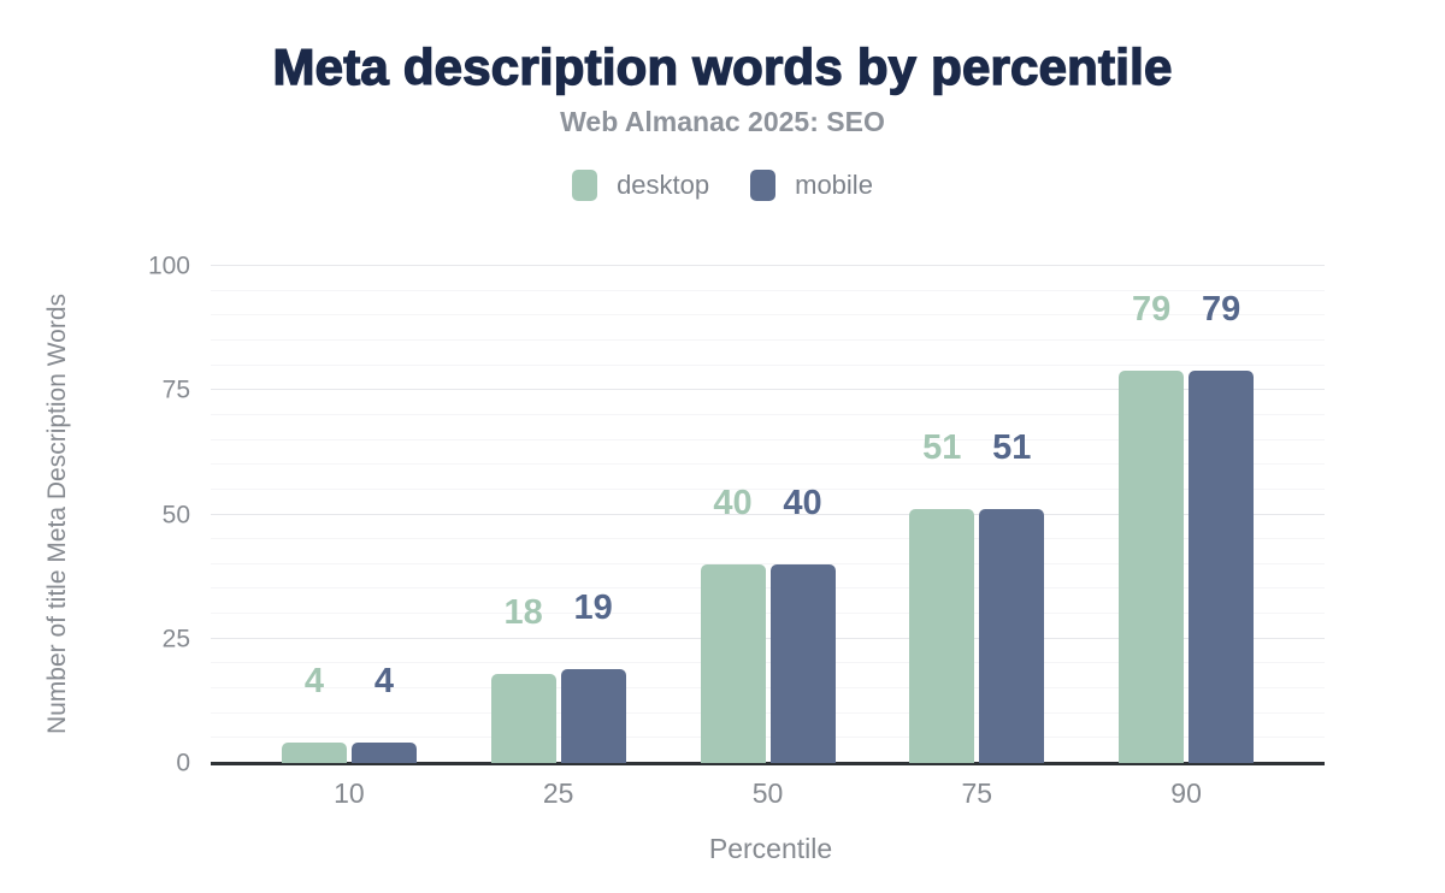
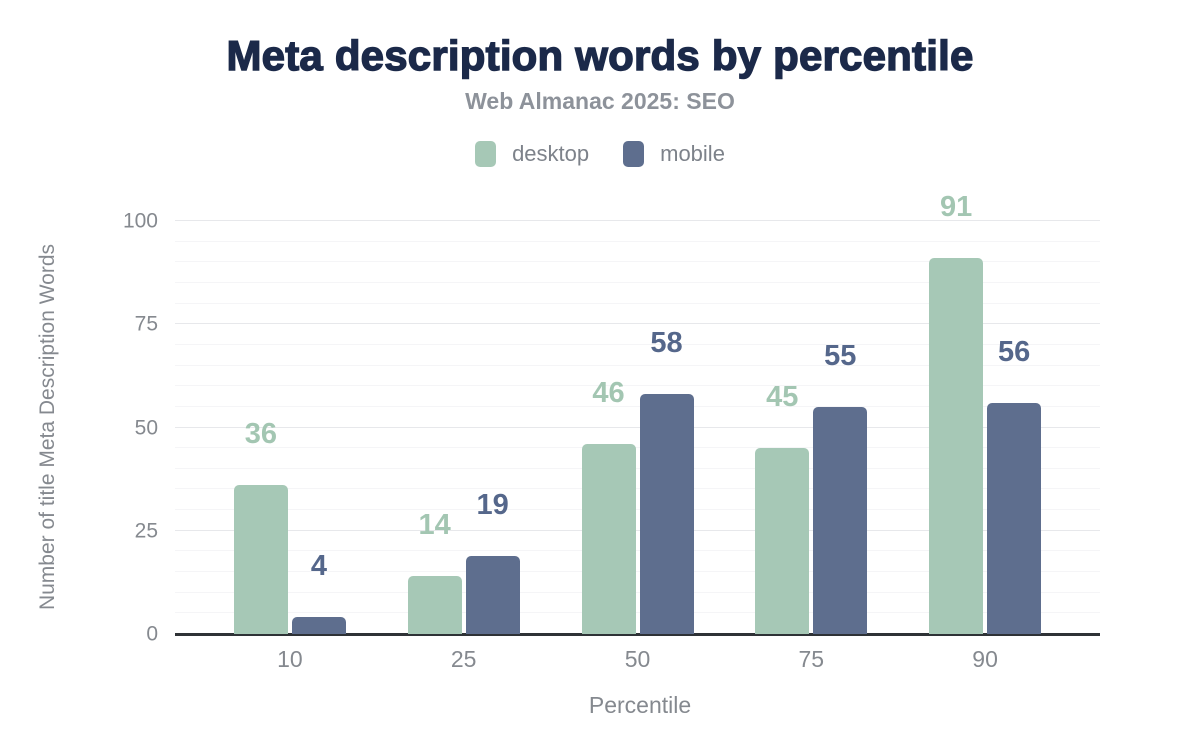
desktop/10: 4 -> 36
desktop/25: 18 -> 14
desktop/50: 40 -> 46
mobile/50: 40 -> 58
desktop/75: 51 -> 45
mobile/75: 51 -> 55
desktop/90: 79 -> 91
mobile/90: 79 -> 56
